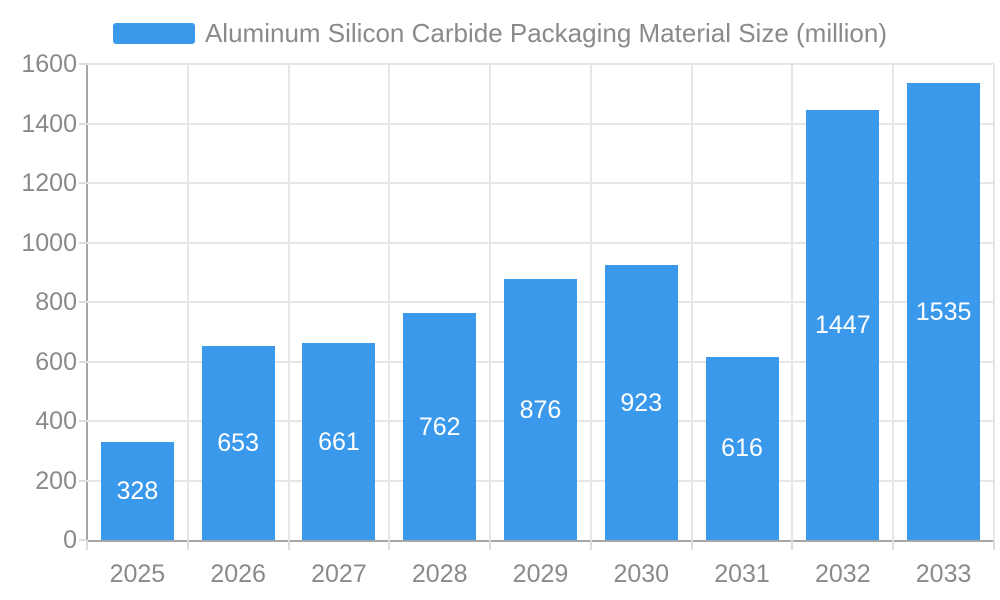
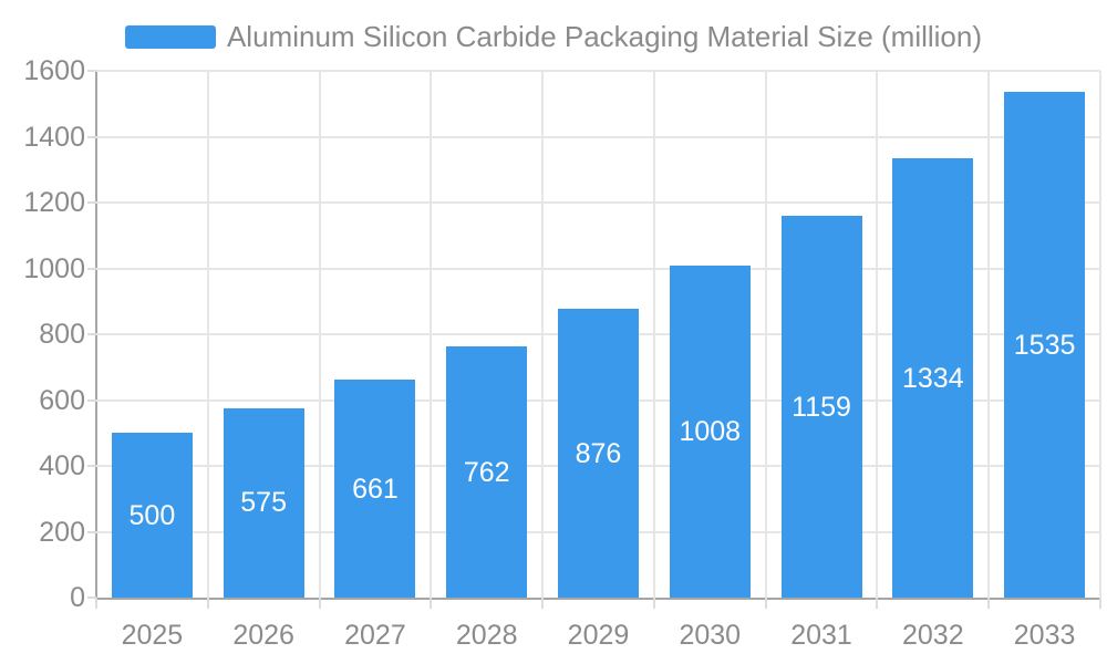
2025: 328 -> 500
2026: 653 -> 575
2030: 923 -> 1008
2031: 616 -> 1159
2032: 1447 -> 1334
